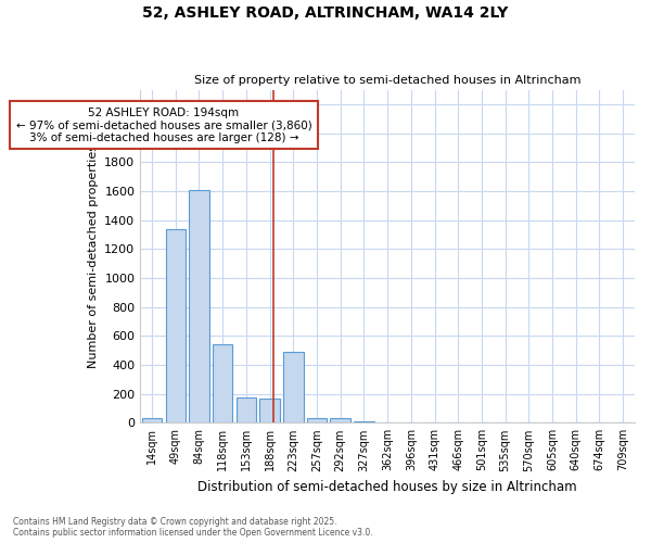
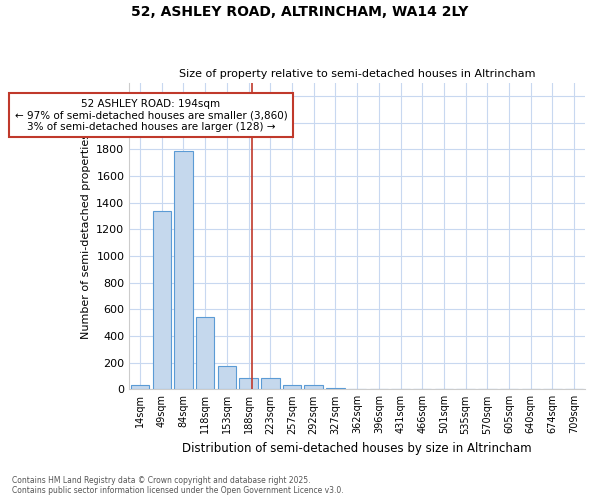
84sqm: 1610 -> 1790
188sqm: 170 -> 80
223sqm: 490 -> 80
